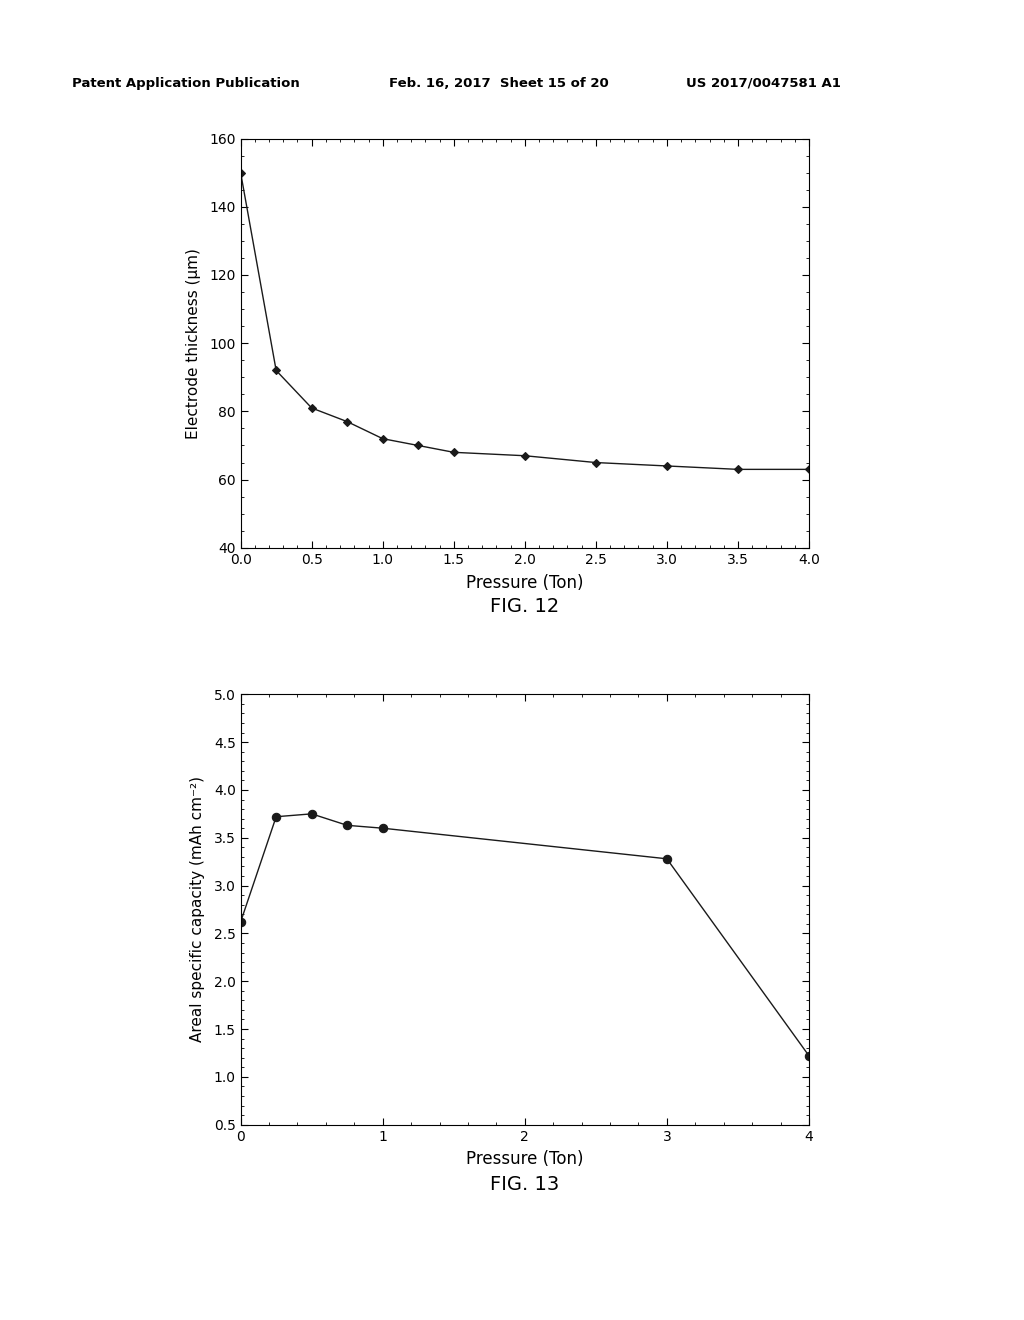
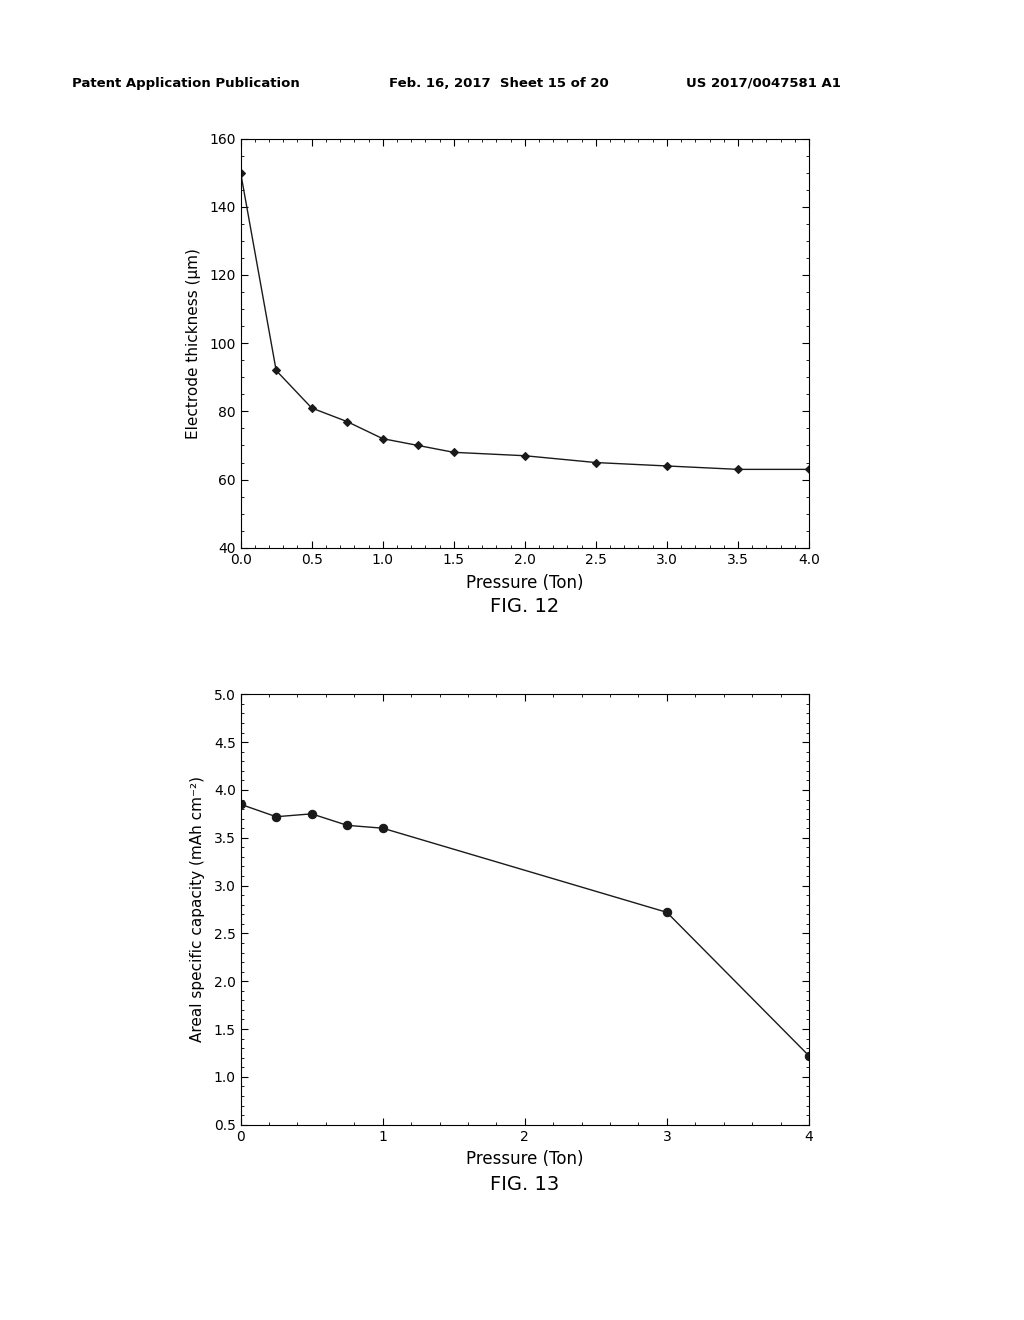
0: 2.62 -> 3.85
3: 3.28 -> 2.72
